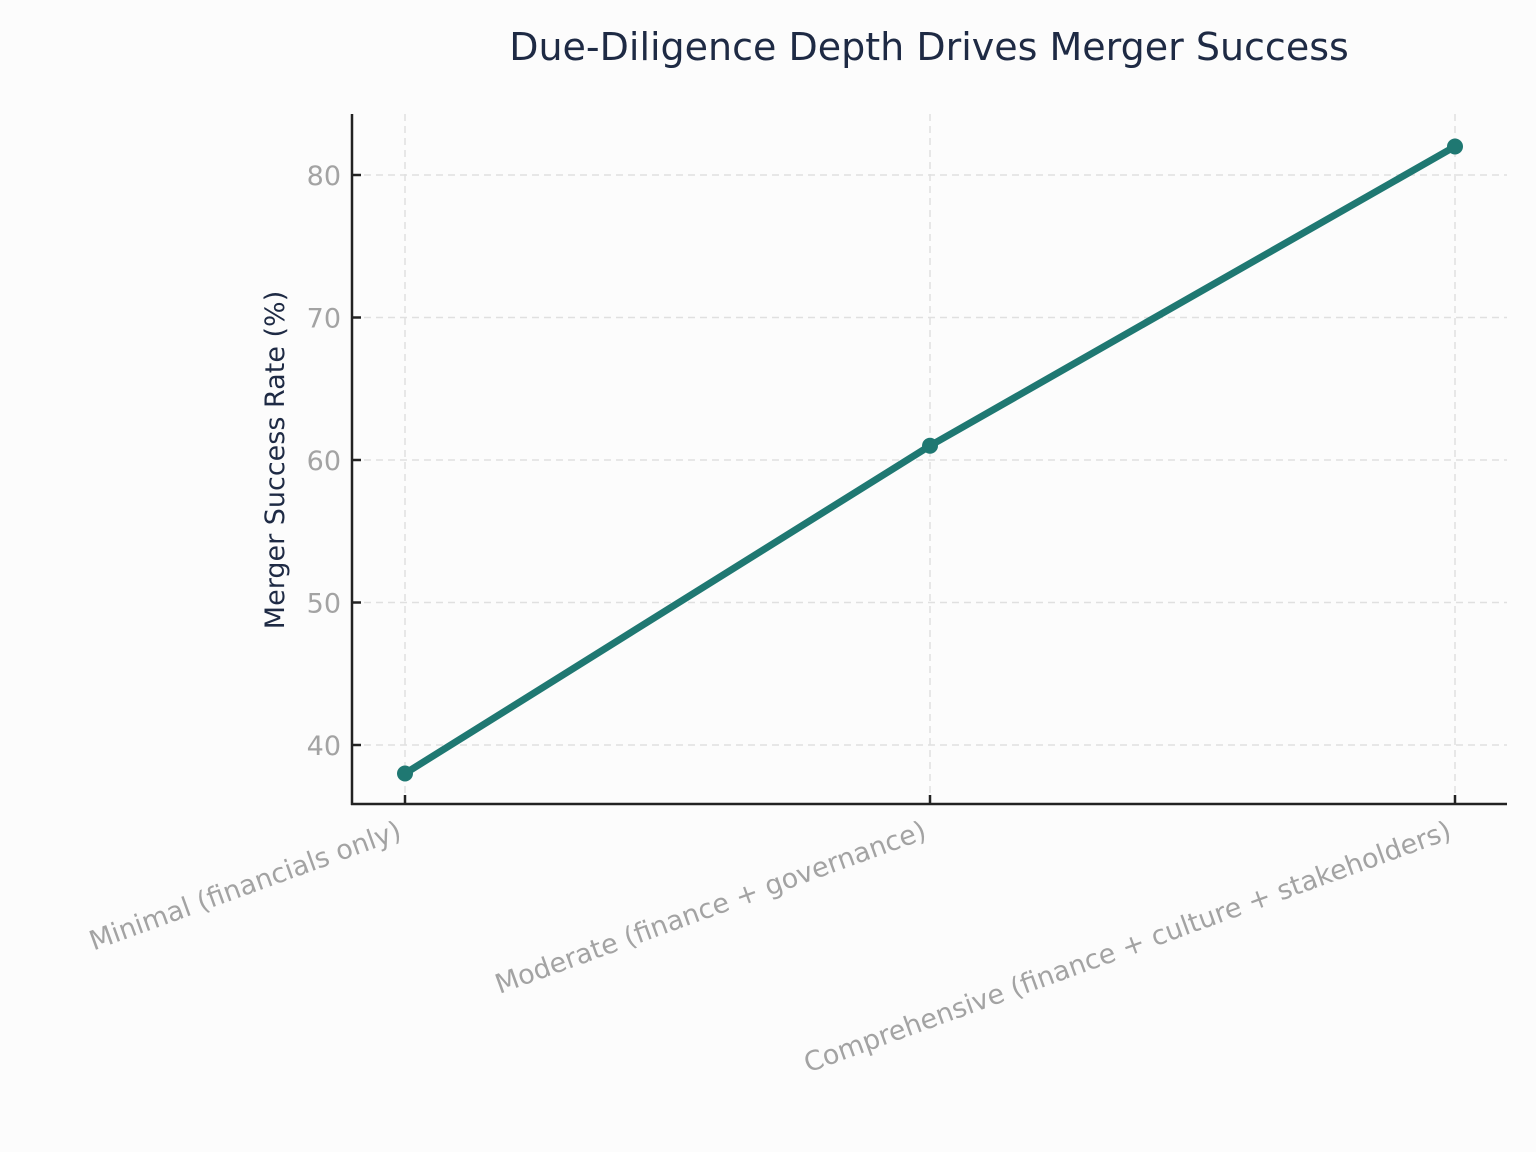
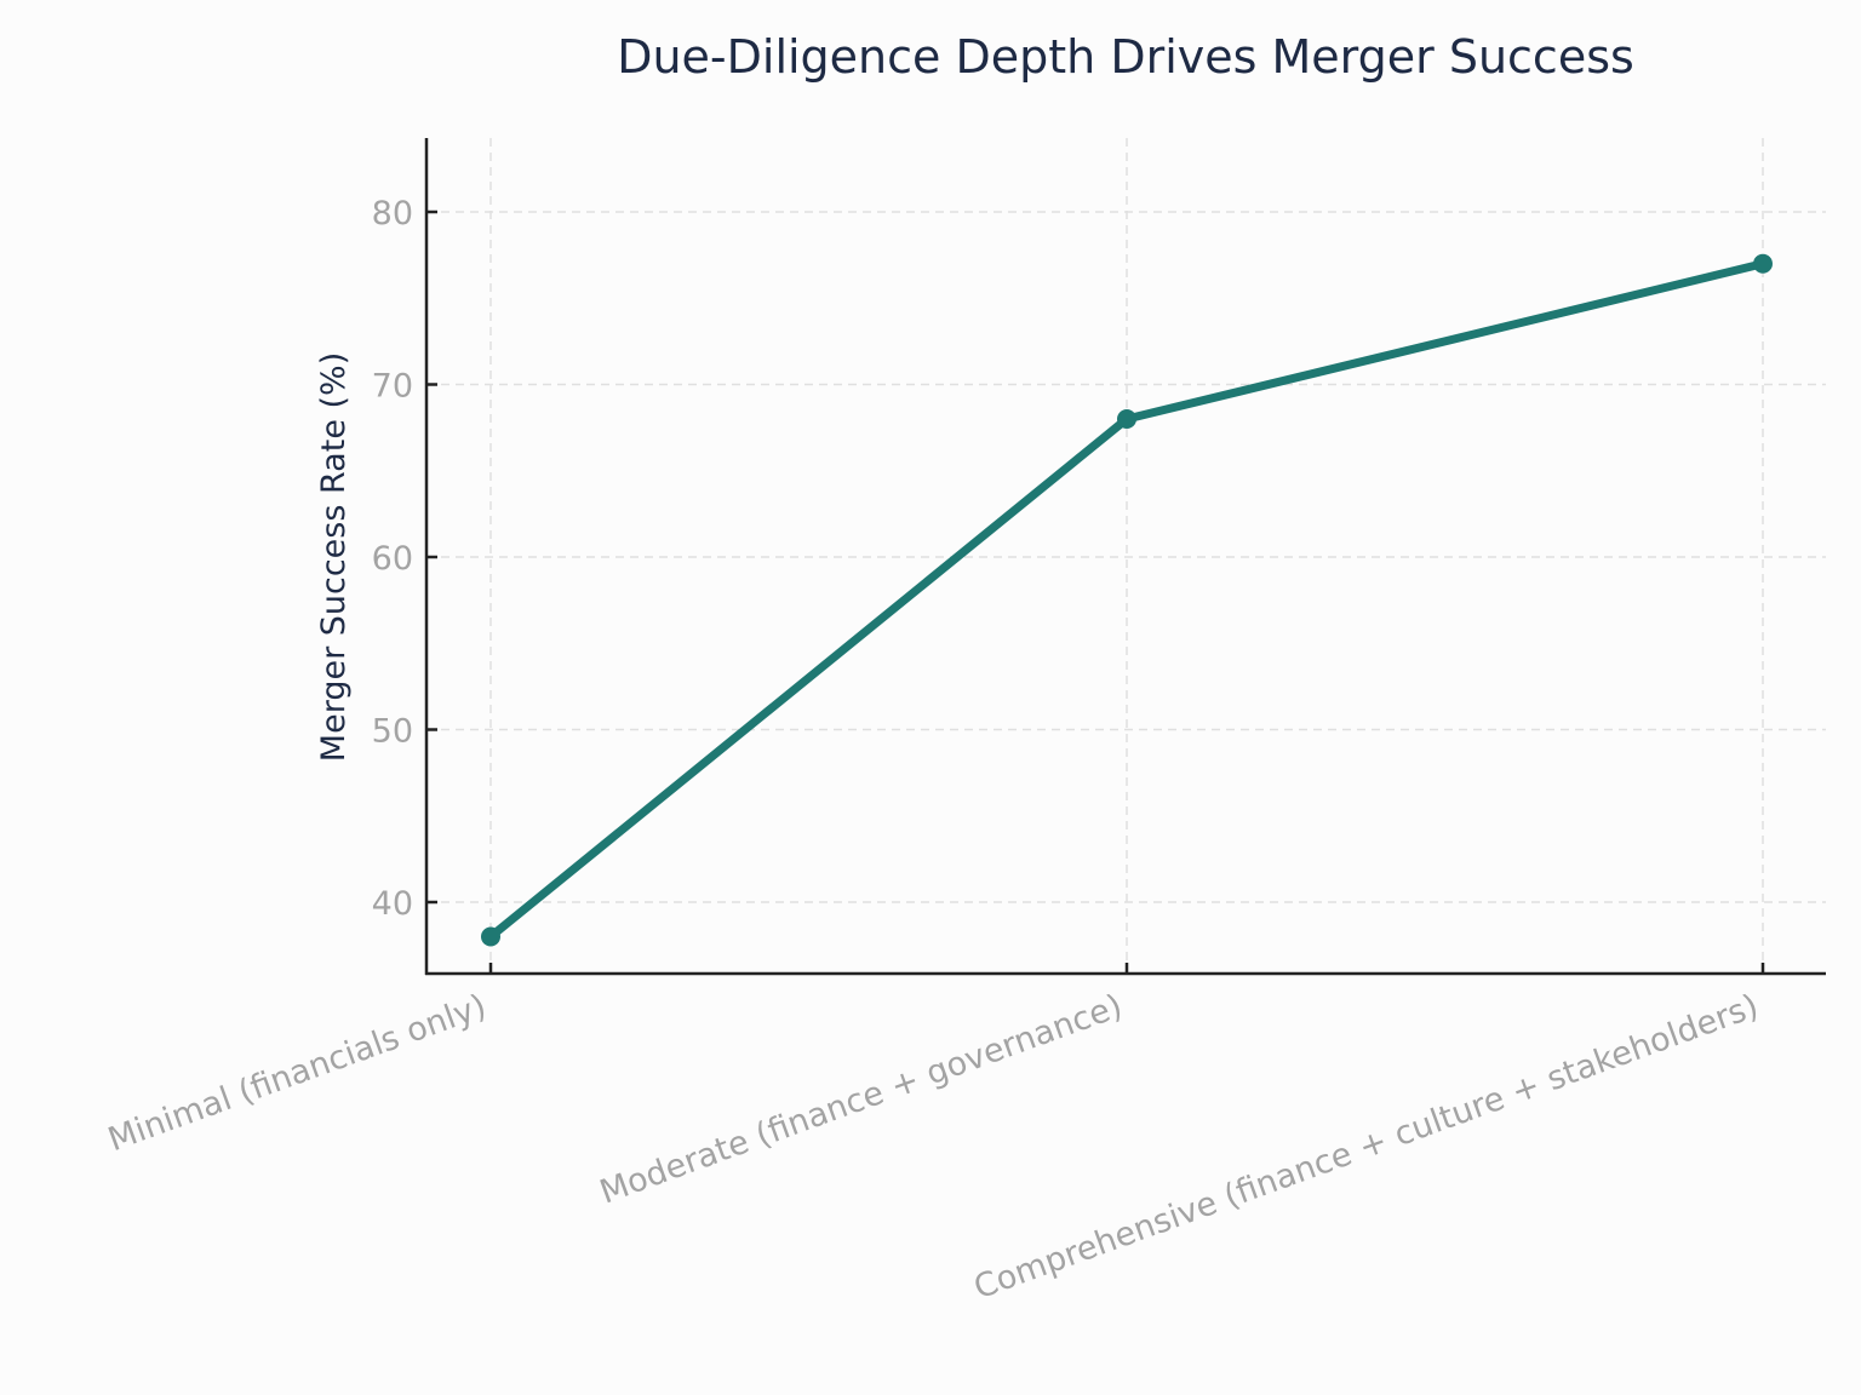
Moderate (finance + governance): 61 -> 68
Comprehensive (finance + culture + stakeholders): 82 -> 77
